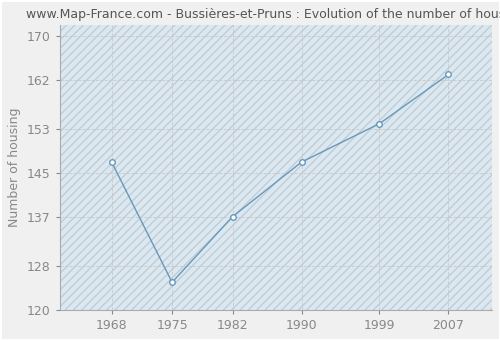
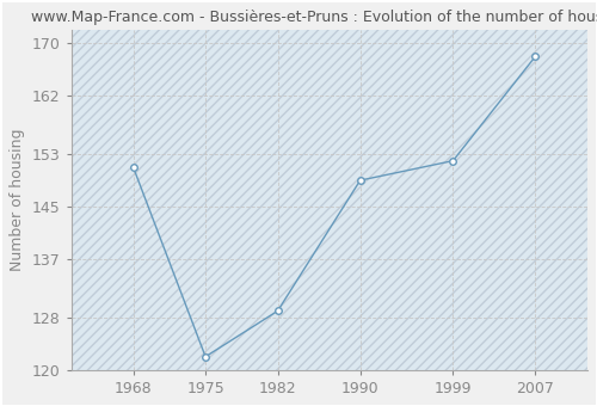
1968: 147 -> 151
1975: 125 -> 122
1982: 137 -> 129
1990: 147 -> 149
1999: 154 -> 152
2007: 163 -> 168
